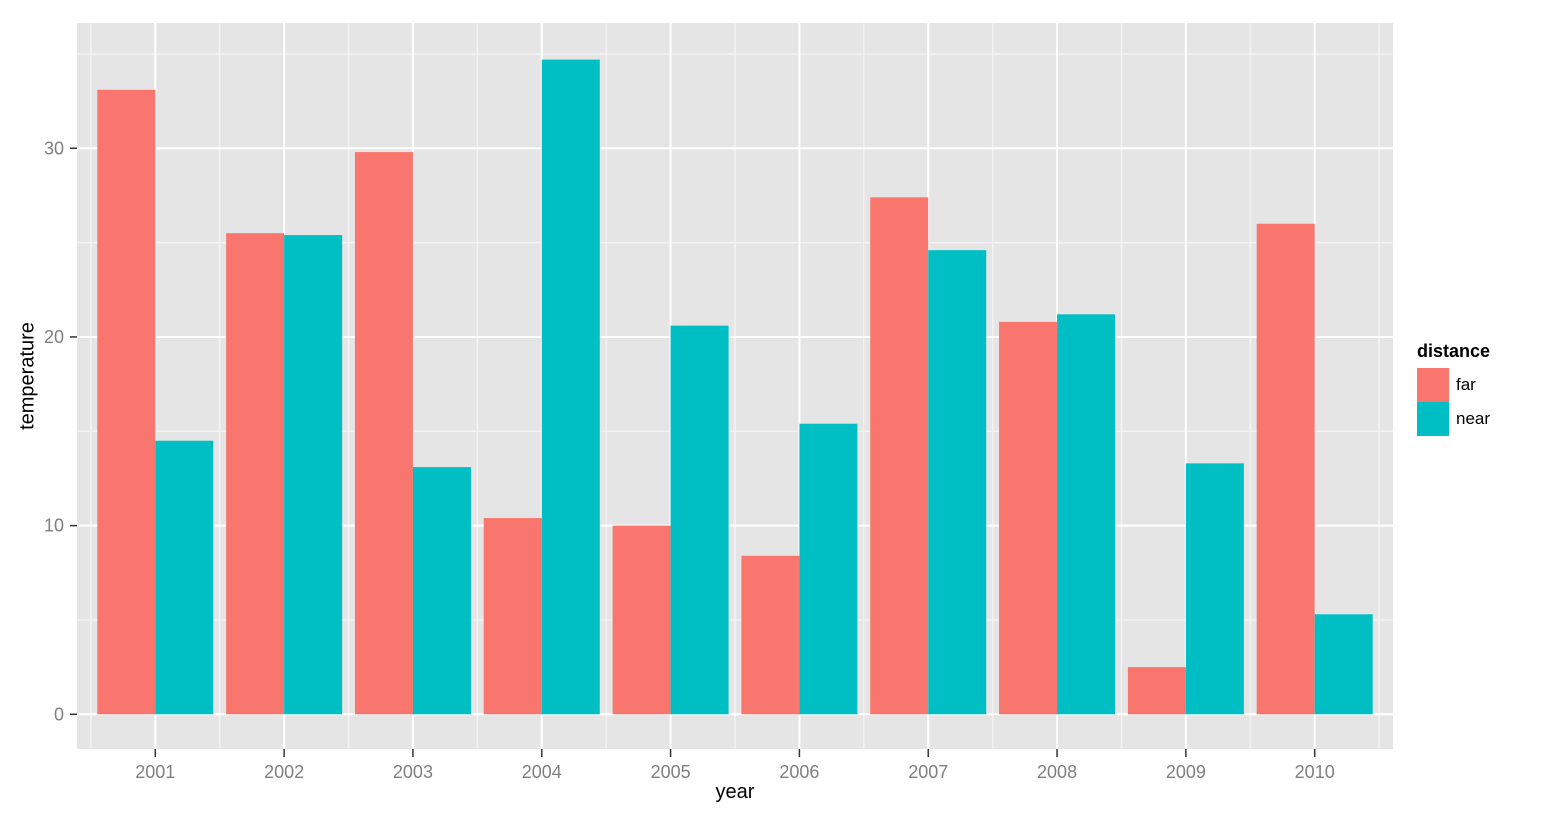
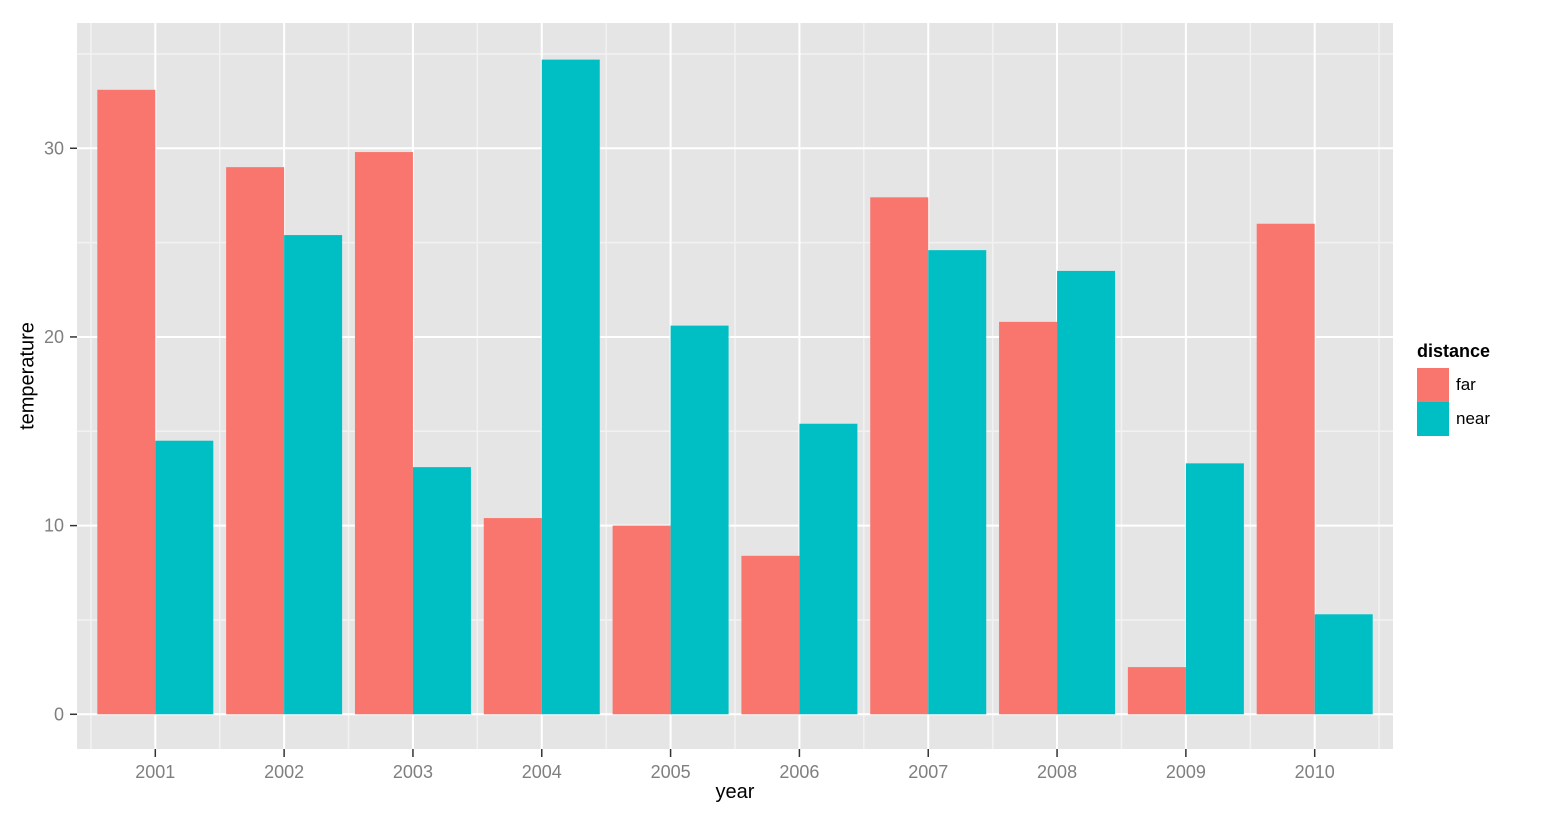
far/2002: 25.5 -> 29.0
near/2008: 21.2 -> 23.5
